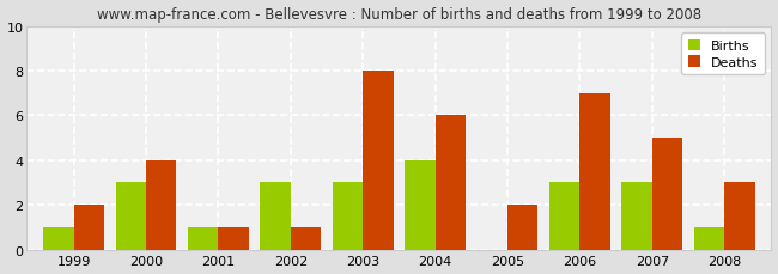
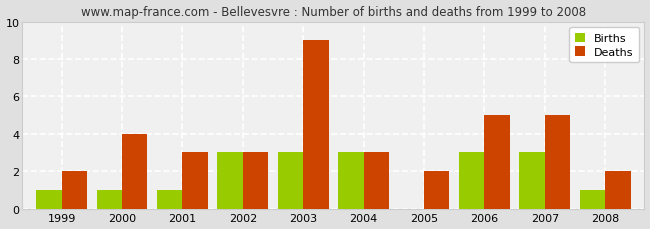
Births/2000: 3 -> 1
Deaths/2001: 1 -> 3
Deaths/2002: 1 -> 3
Deaths/2003: 8 -> 9
Births/2004: 4 -> 3
Deaths/2004: 6 -> 3
Deaths/2006: 7 -> 5
Deaths/2008: 3 -> 2
